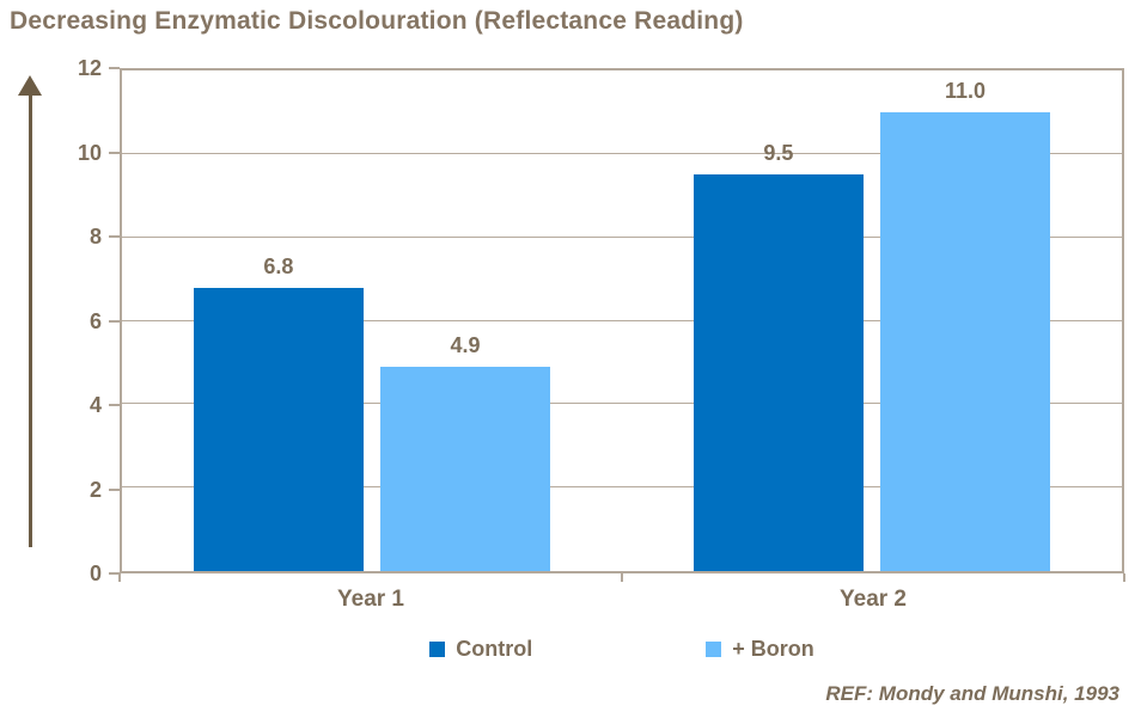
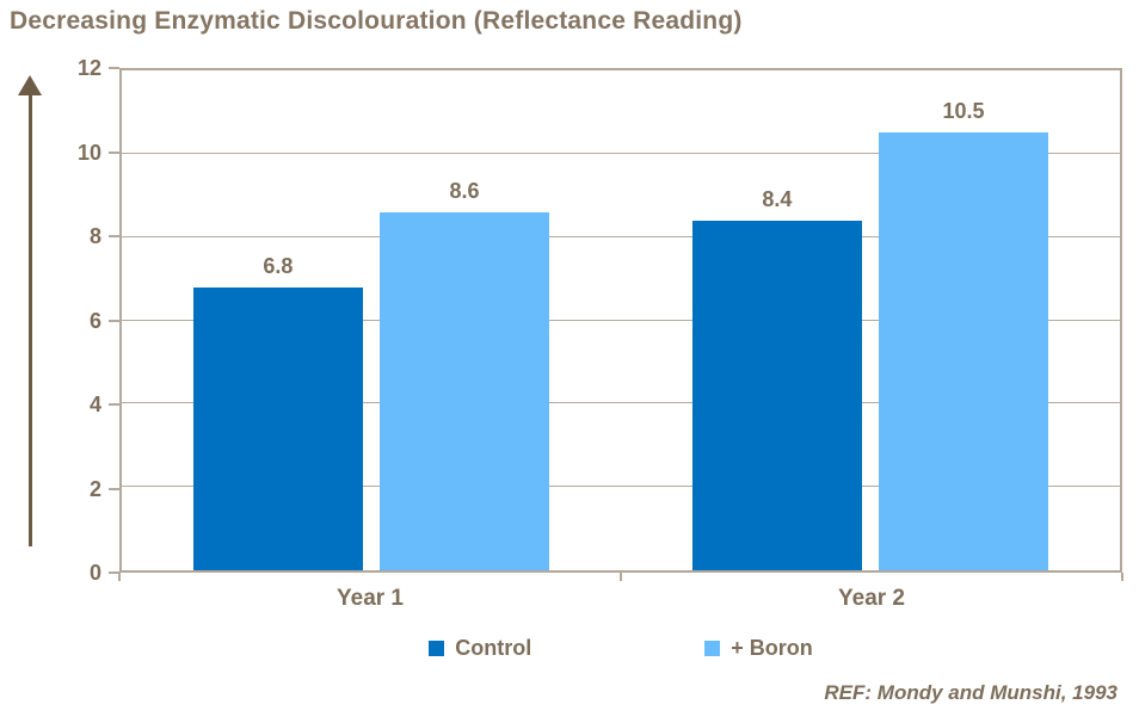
+ Boron/Year 1: 4.9 -> 8.6
Control/Year 2: 9.5 -> 8.4
+ Boron/Year 2: 11.0 -> 10.5
